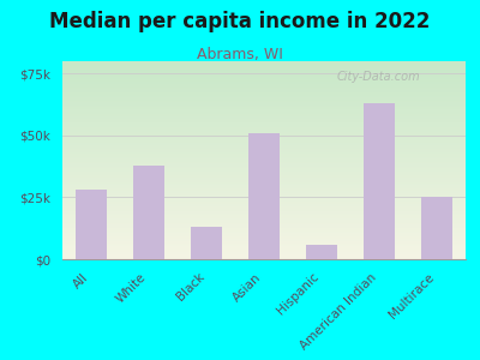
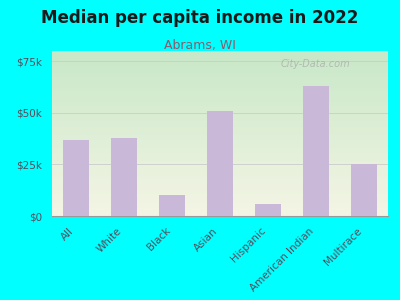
All: $28k -> $37k
Black: $13k -> $10k
